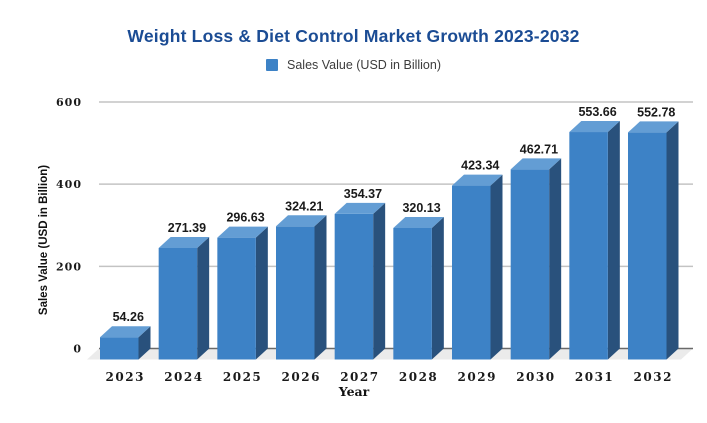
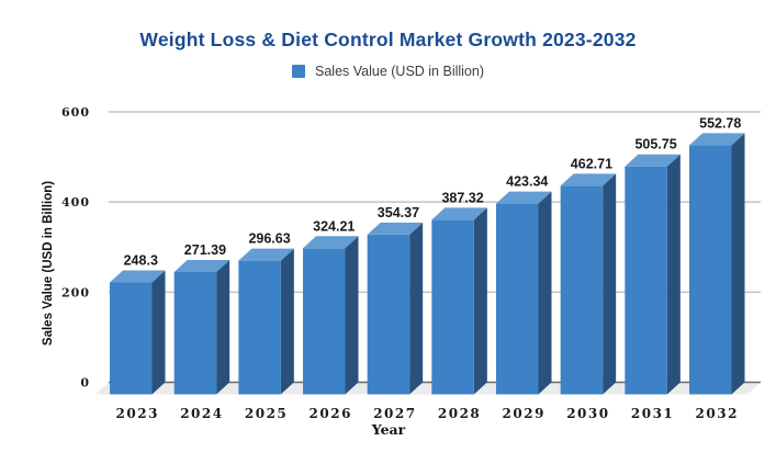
2023: 54.26 -> 248.3
2028: 320.13 -> 387.32
2031: 553.66 -> 505.75
